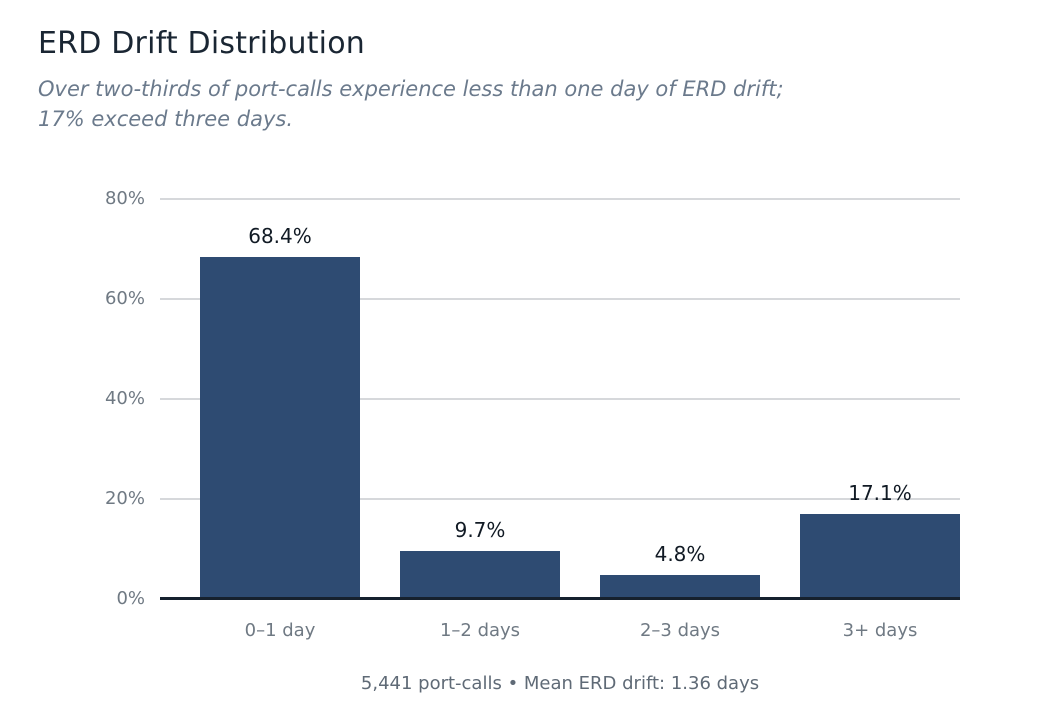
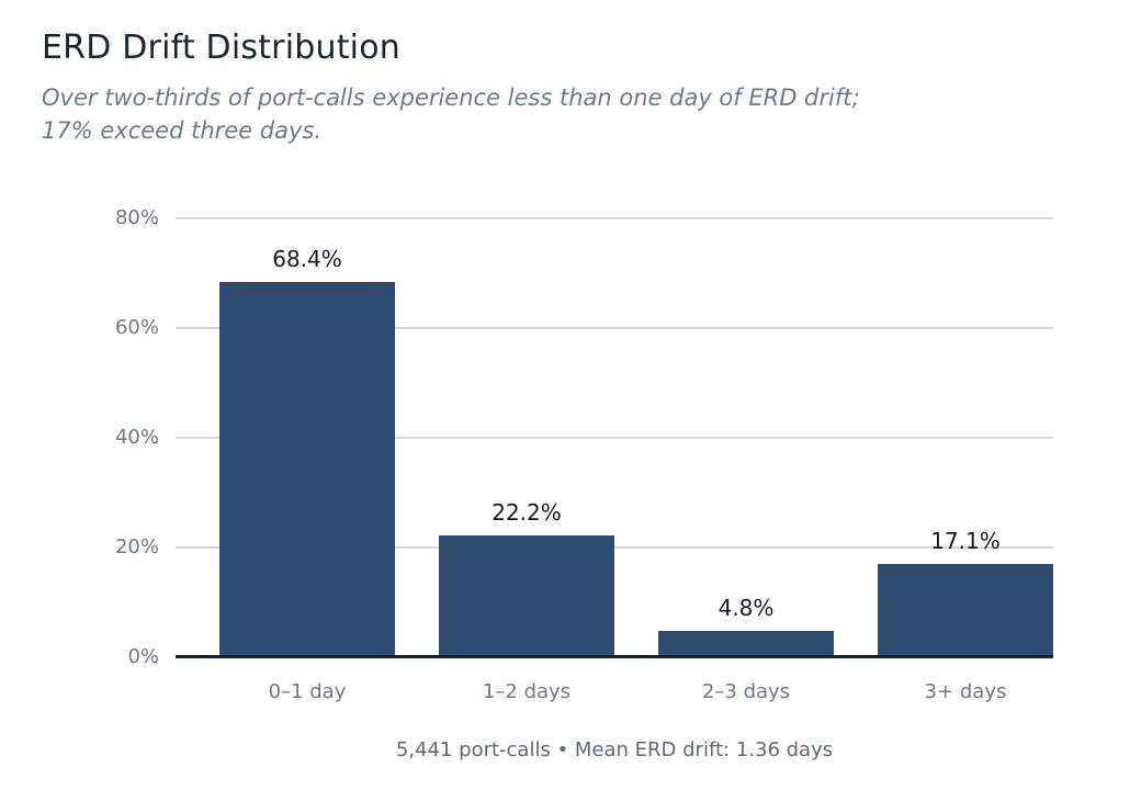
1–2 days: 9.7% -> 22.2%
